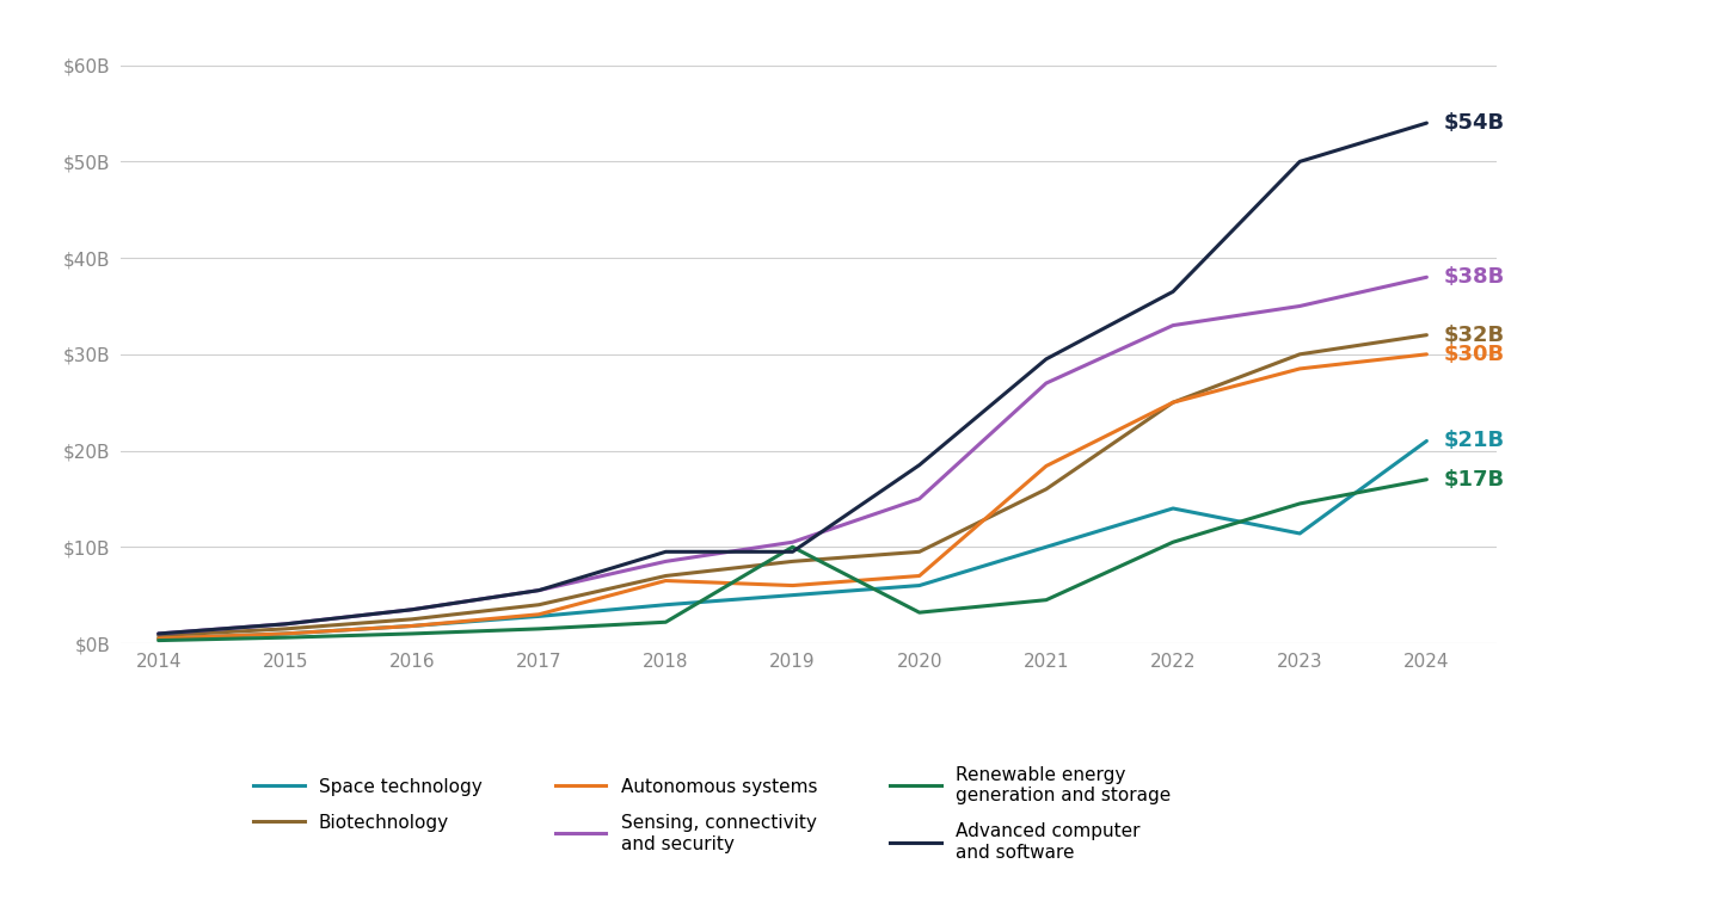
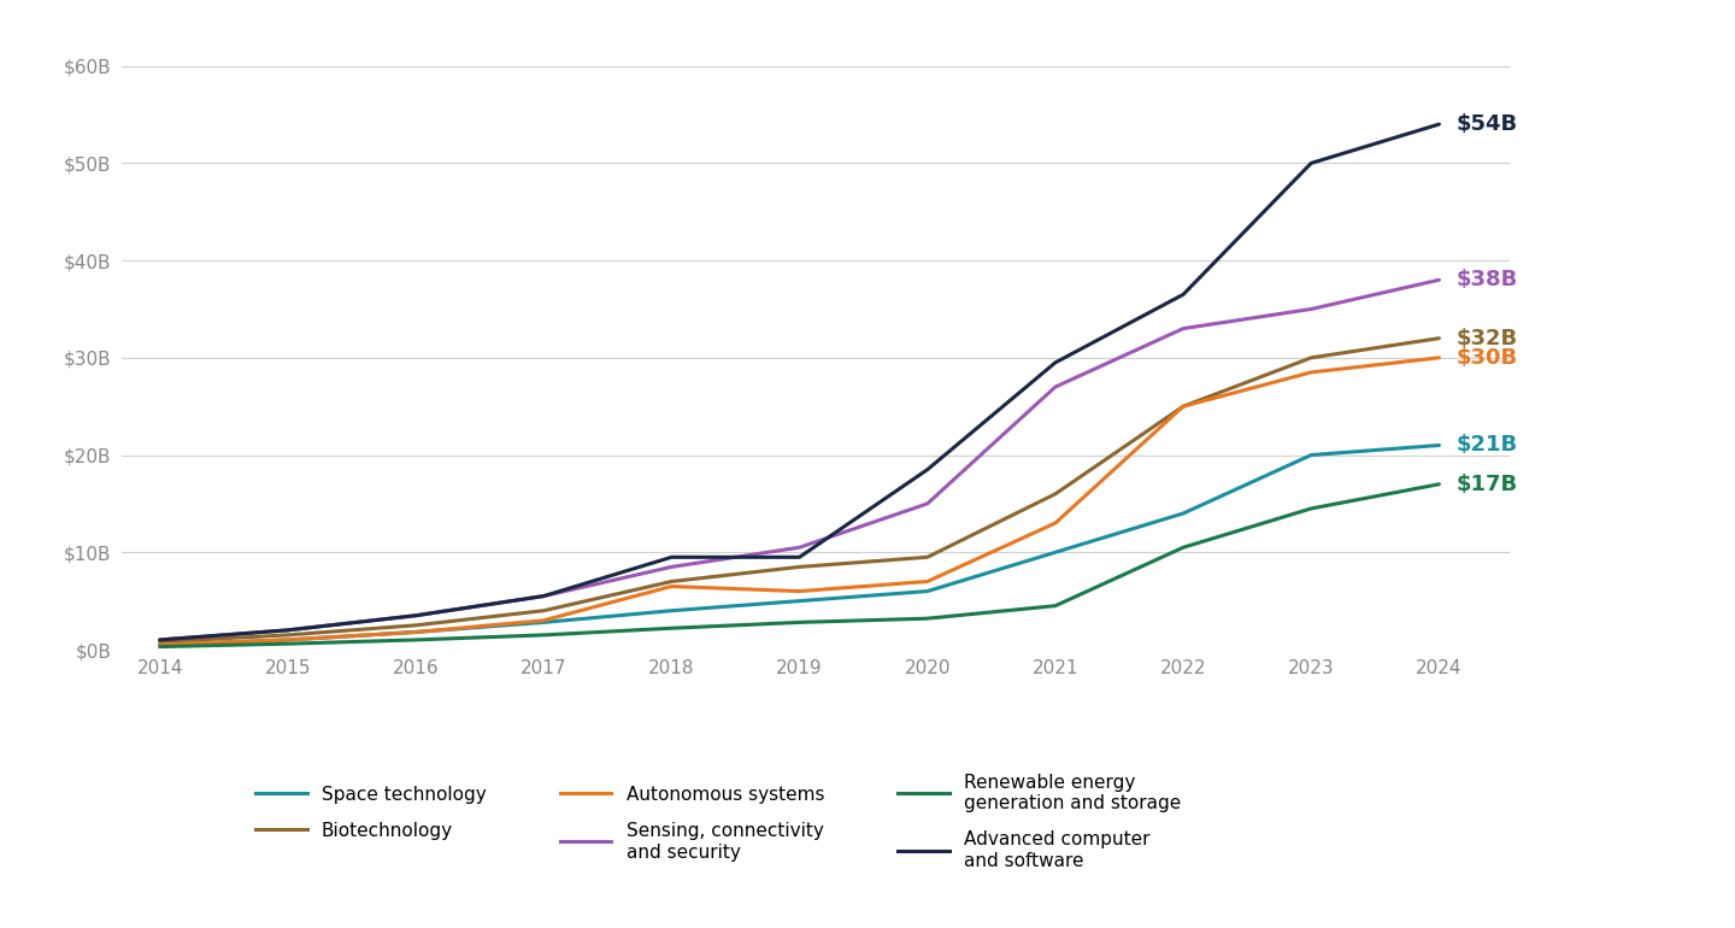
Renewable energy generation and storage/2019: $10.0B -> $2.8B
Autonomous systems/2021: $18.4B -> $13.0B
Space technology/2023: $11.4B -> $20.0B
